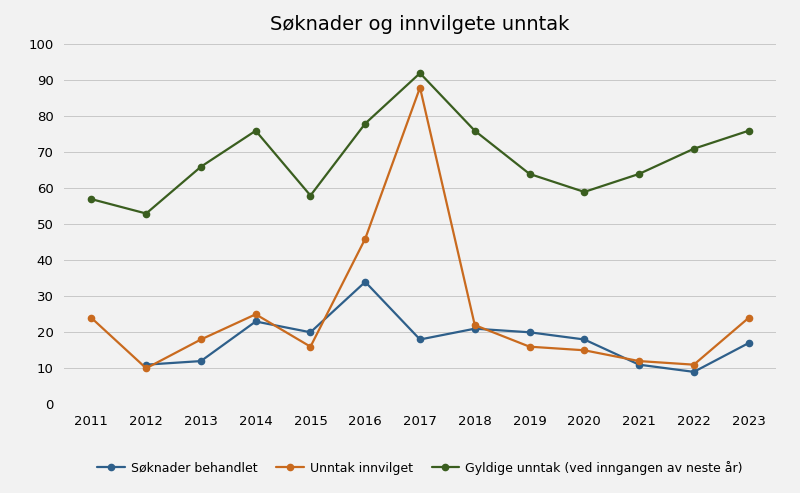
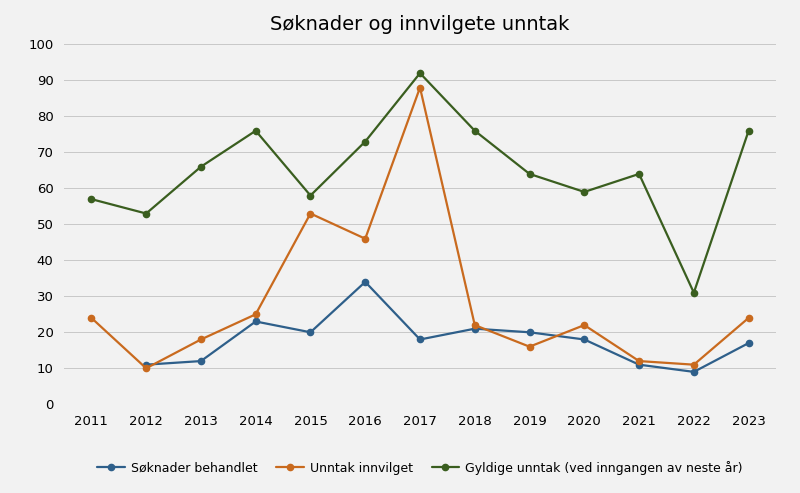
Unntak innvilget/2015: 16 -> 53
Gyldige unntak (ved inngangen av neste år)/2016: 78 -> 73
Unntak innvilget/2020: 15 -> 22
Gyldige unntak (ved inngangen av neste år)/2022: 71 -> 31
